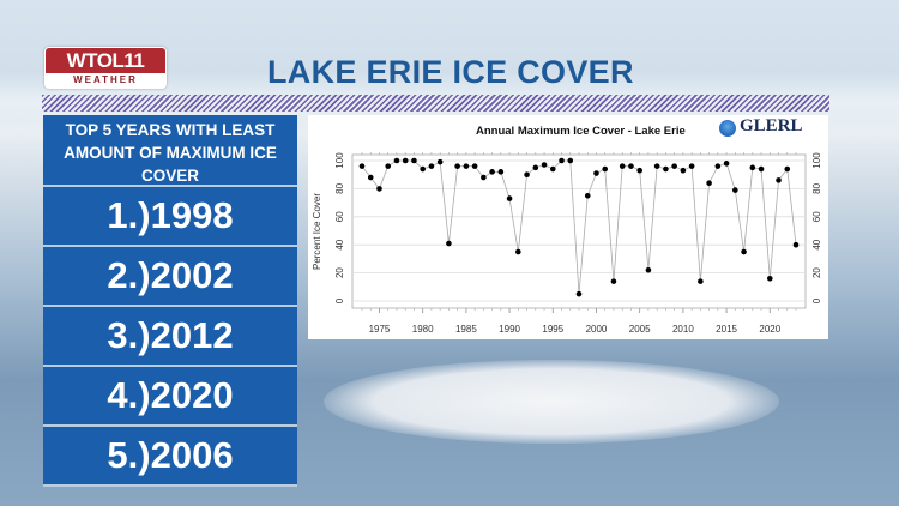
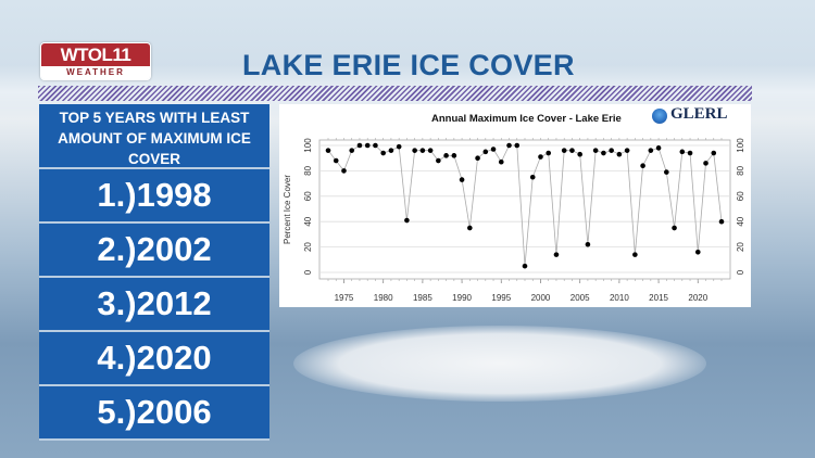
1995: 94 -> 87
